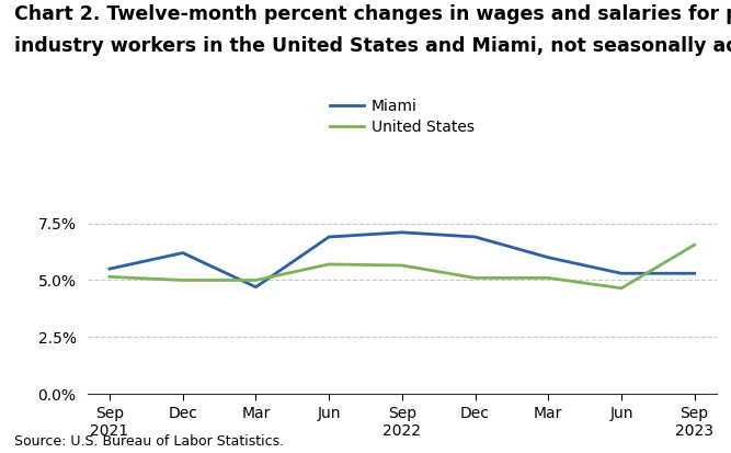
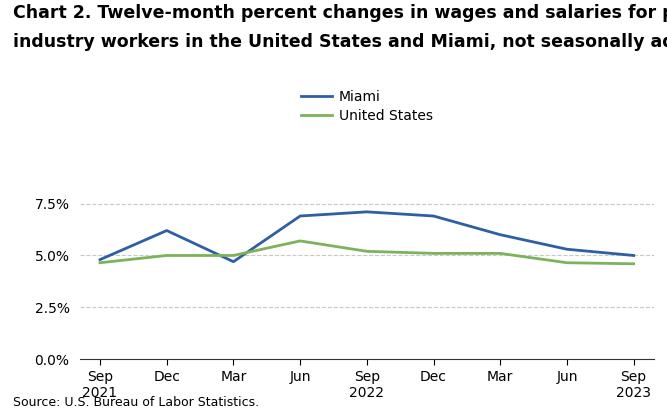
Miami/Sep 2021: 5.5% -> 4.8%
United States/Sep 2021: 5.15% -> 4.65%
United States/Sep 2022: 5.65% -> 5.20%
Miami/Sep 2023: 5.3% -> 5.0%
United States/Sep 2023: 6.55% -> 4.60%
